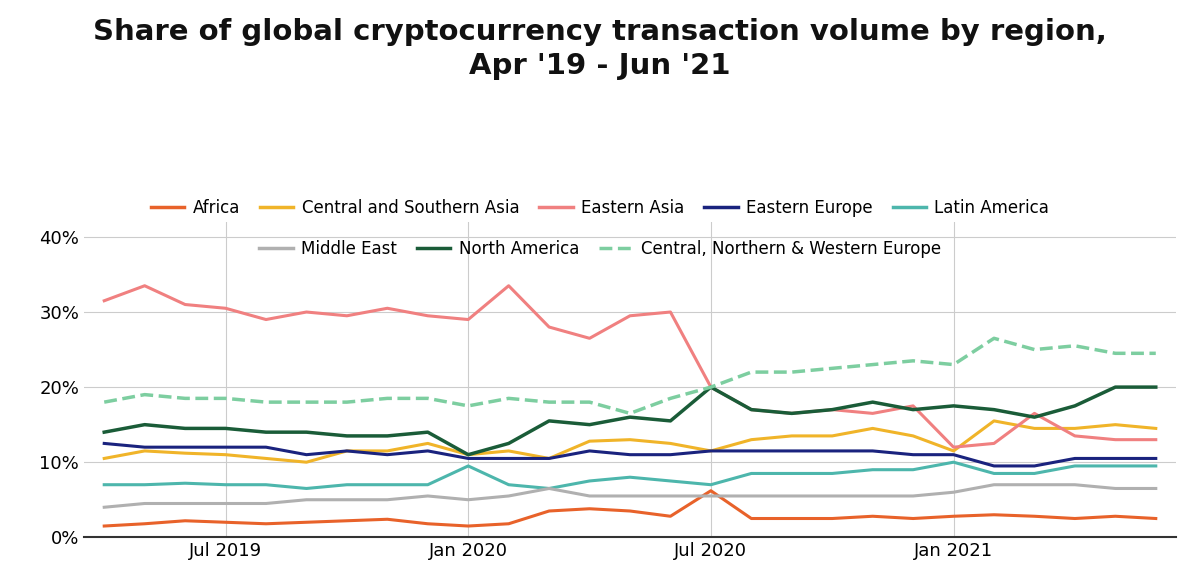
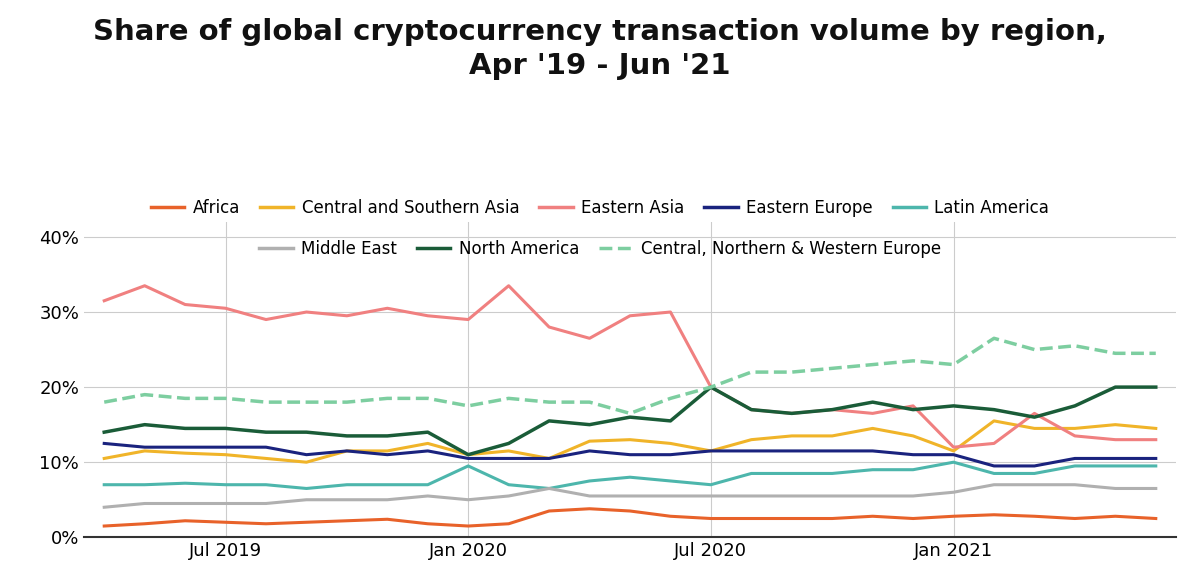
Africa/Jul 2020: 6.2% -> 2.5%
